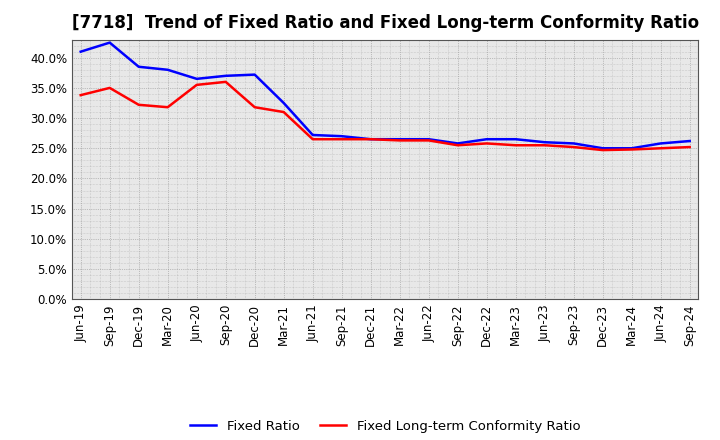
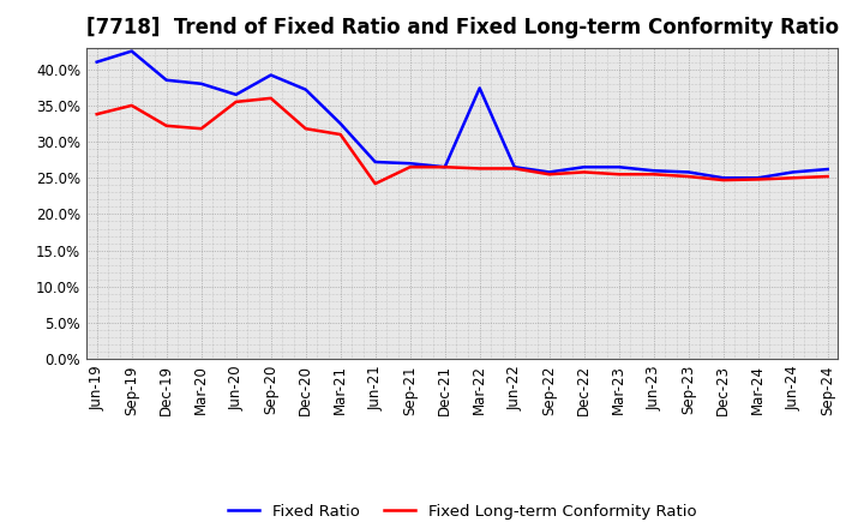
Fixed Ratio/Sep-20: 37.0% -> 39.2%
Fixed Long-term Conformity Ratio/Jun-21: 26.5% -> 24.2%
Fixed Ratio/Mar-22: 26.5% -> 37.4%
